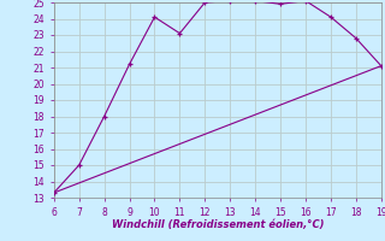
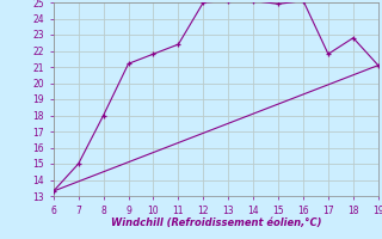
10: 24.1 -> 21.8
11: 23.1 -> 22.4
17: 24.1 -> 21.8
